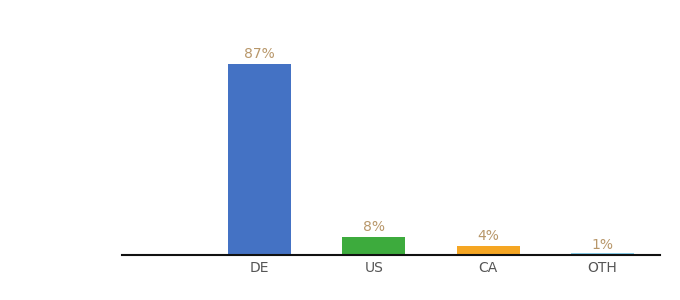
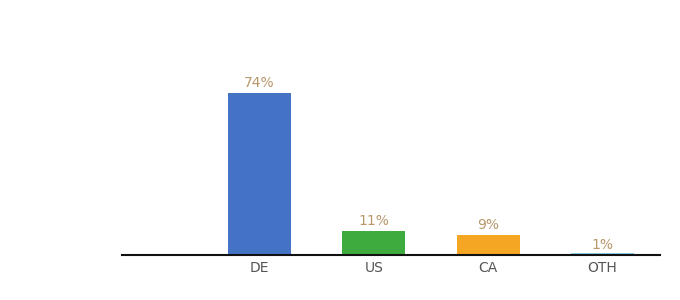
DE: 87% -> 74%
US: 8% -> 11%
CA: 4% -> 9%
